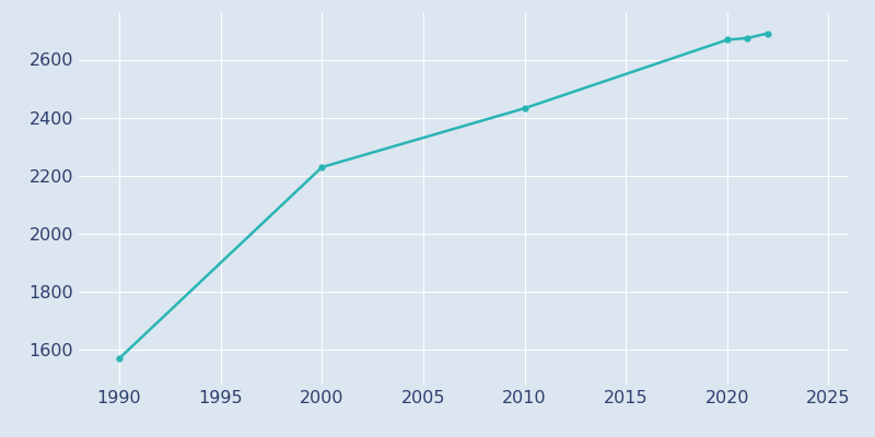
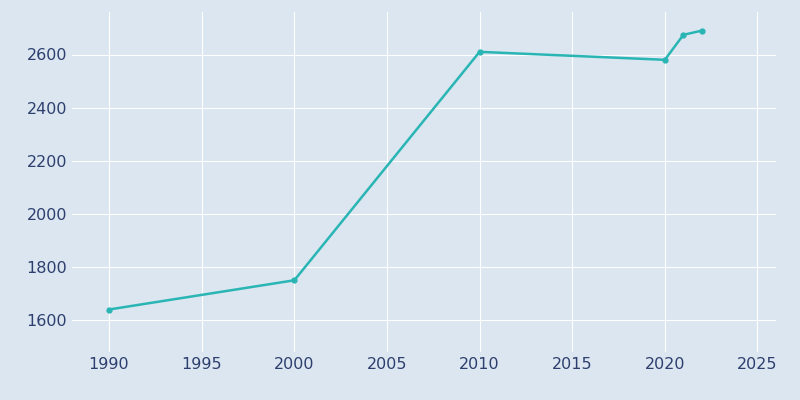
1990: 1570 -> 1640
2000: 2229 -> 1750
2010: 2432 -> 2610
2020: 2668 -> 2580
